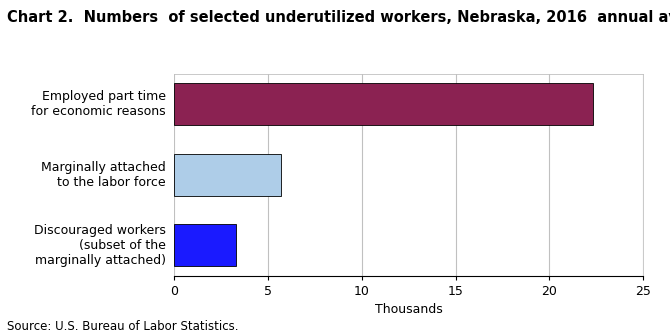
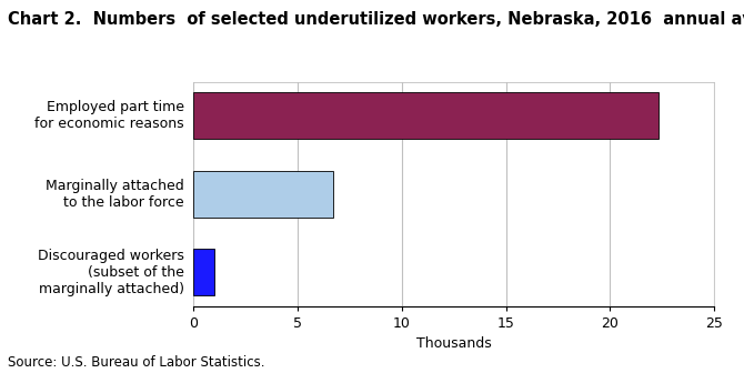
Marginally attached to the labor force: 5.7 -> 6.7
Discouraged workers (subset of the marginally attached): 3.3 -> 1.0
